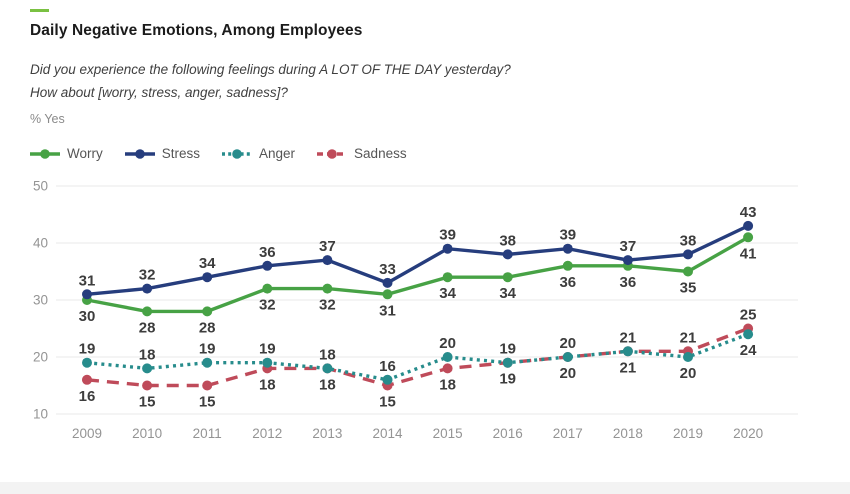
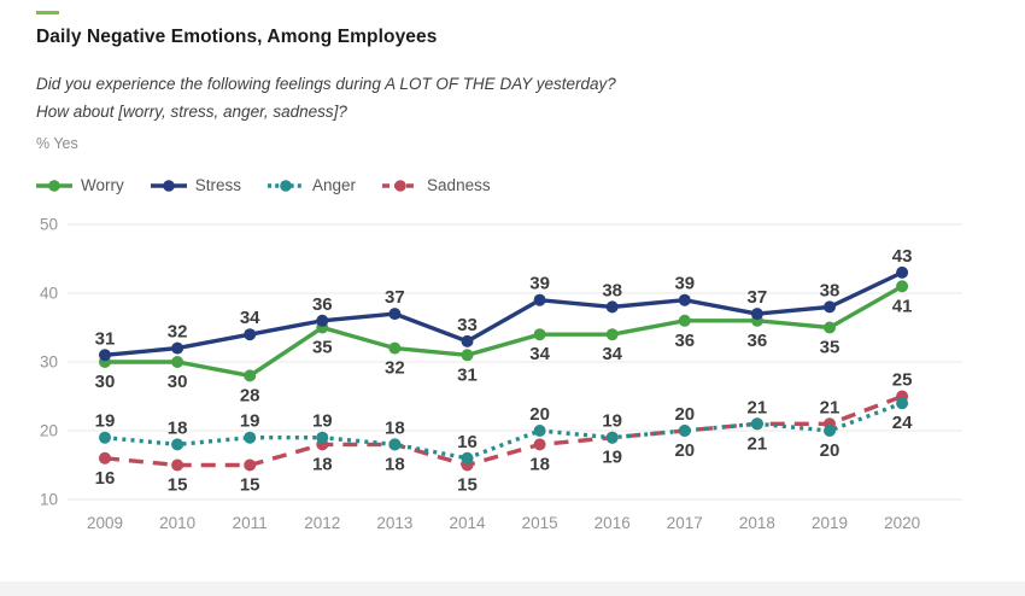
Worry/2010: 28 -> 30
Worry/2012: 32 -> 35
